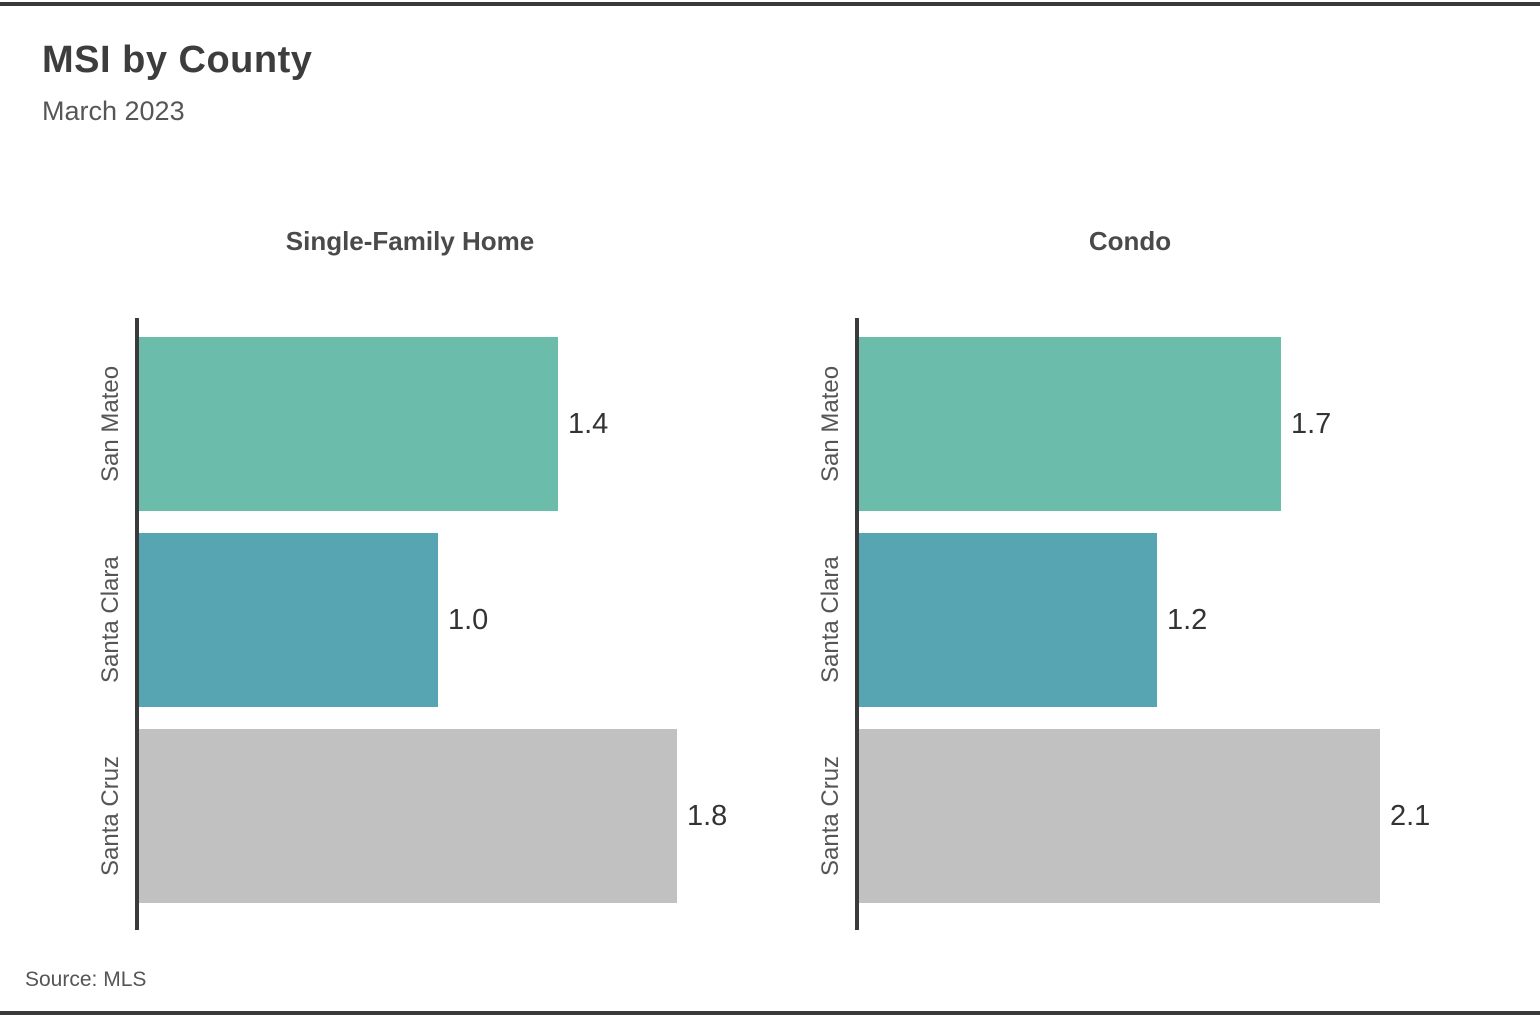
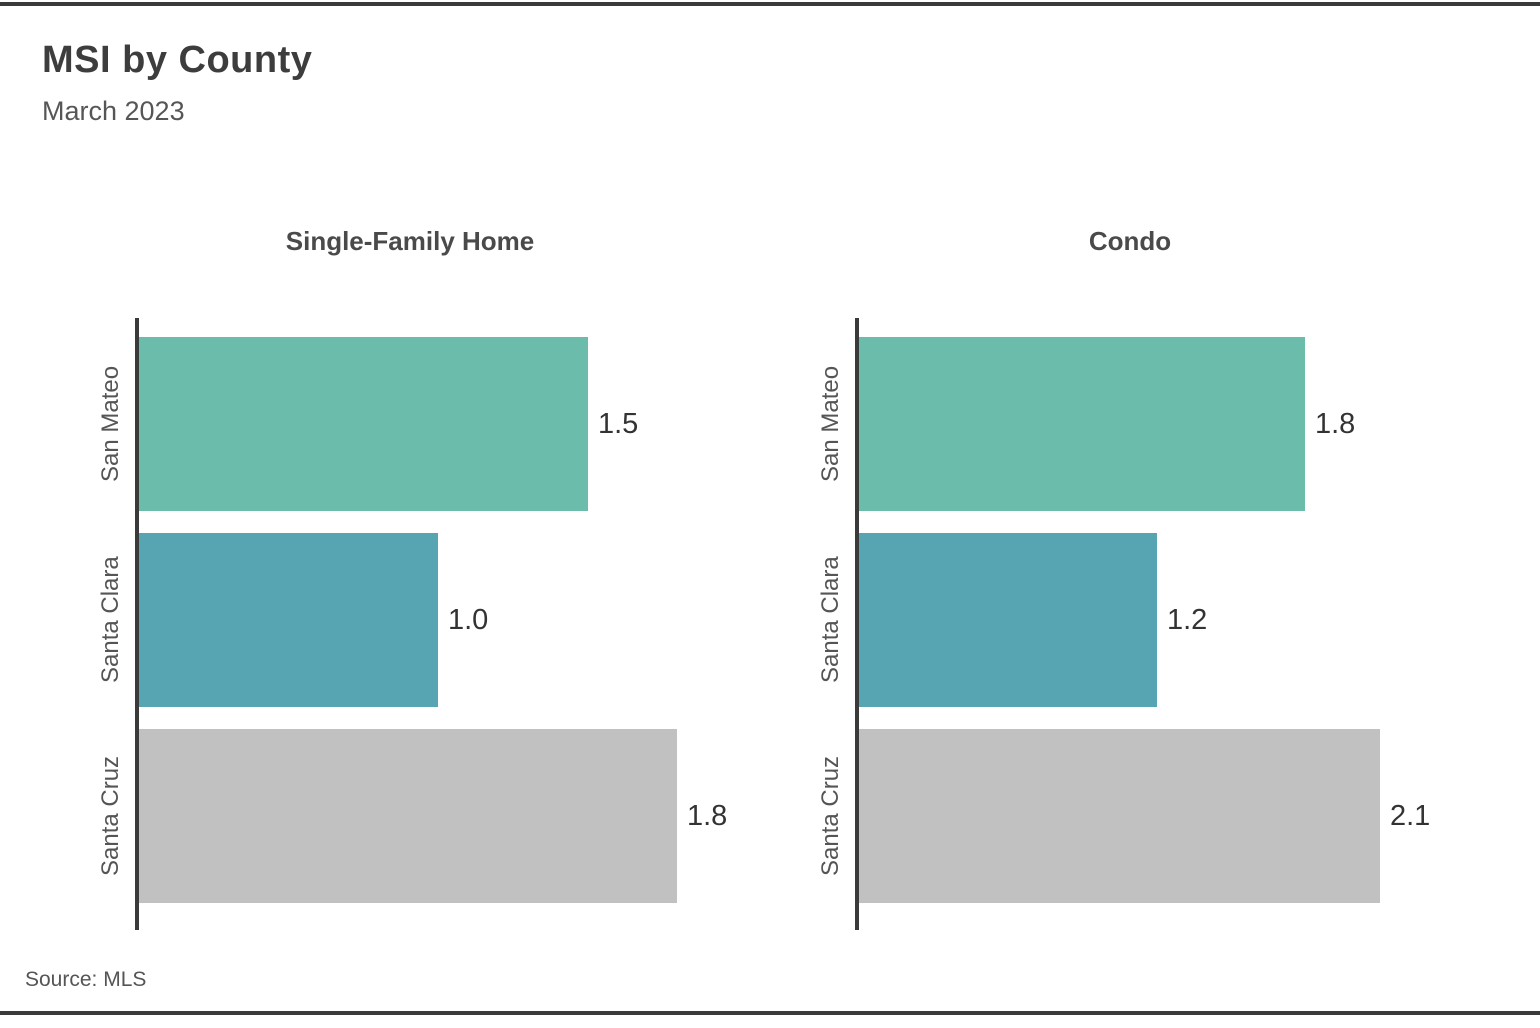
Single-Family Home/San Mateo: 1.4 -> 1.5
Condo/San Mateo: 1.7 -> 1.8
